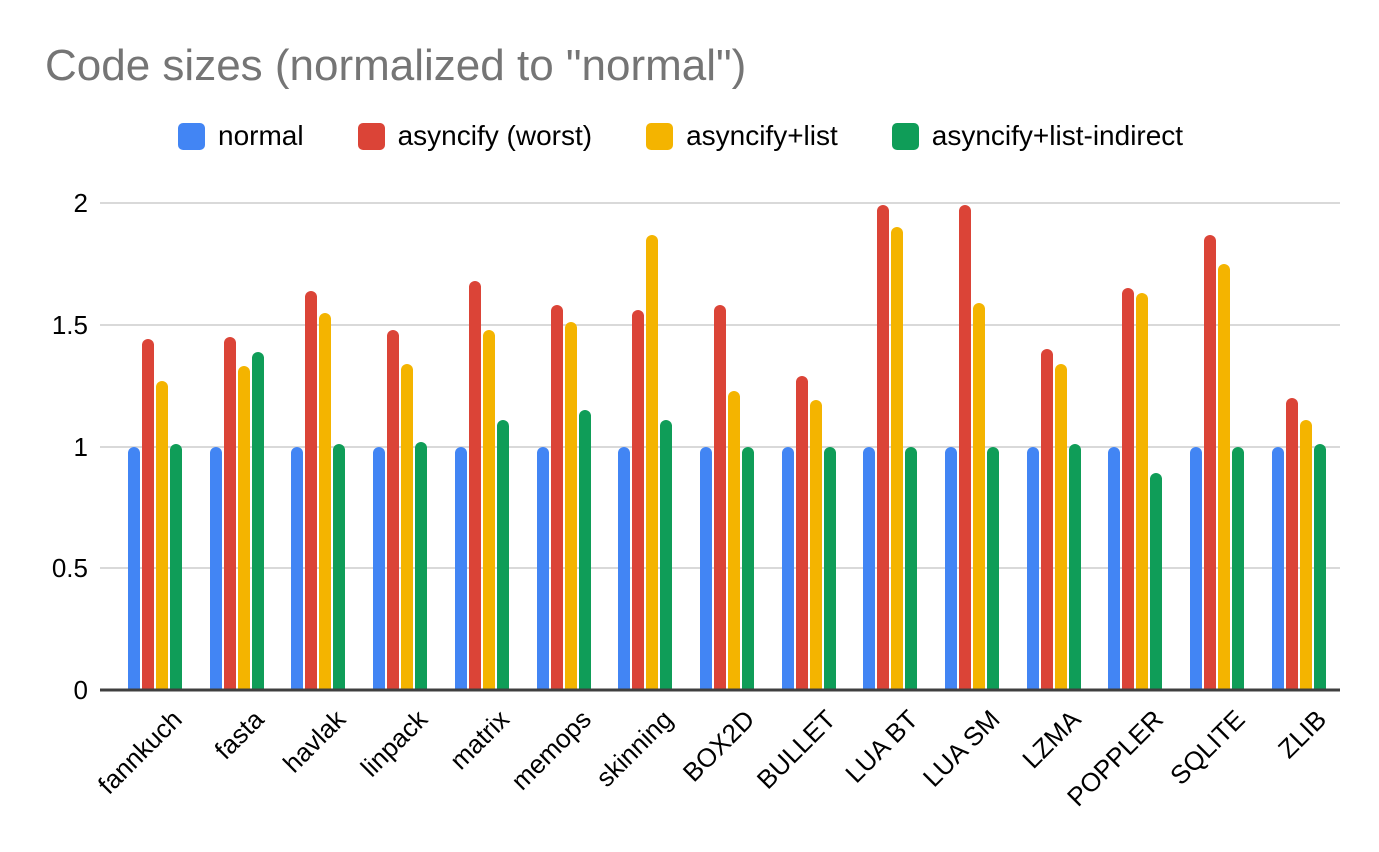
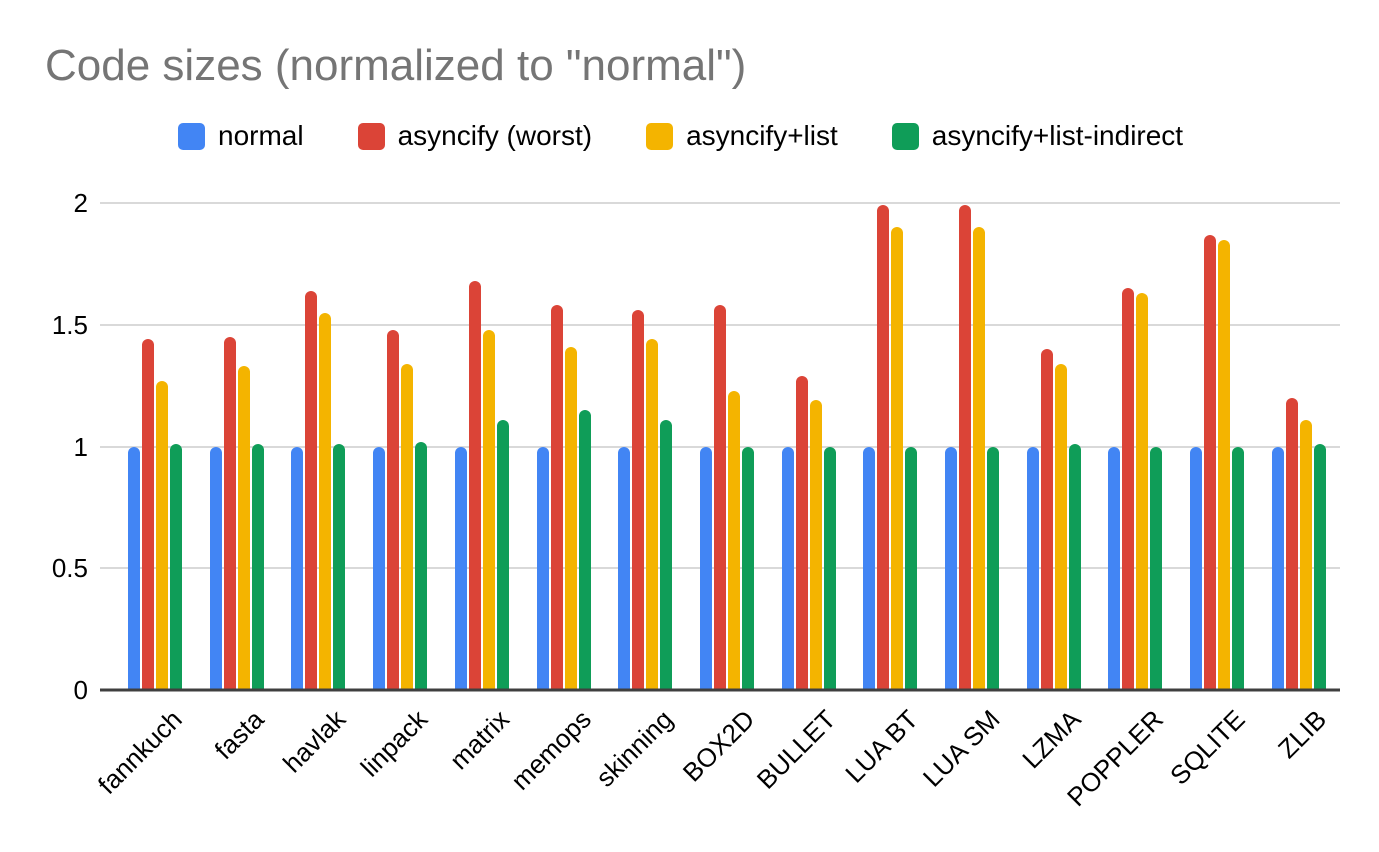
asyncify+list-indirect/fasta: 1.39 -> 1.01
asyncify+list/memops: 1.51 -> 1.41
asyncify+list/skinning: 1.87 -> 1.44
asyncify+list/LUA SM: 1.59 -> 1.90
asyncify+list-indirect/POPPLER: 0.89 -> 1.00
asyncify+list/SQLITE: 1.75 -> 1.85
